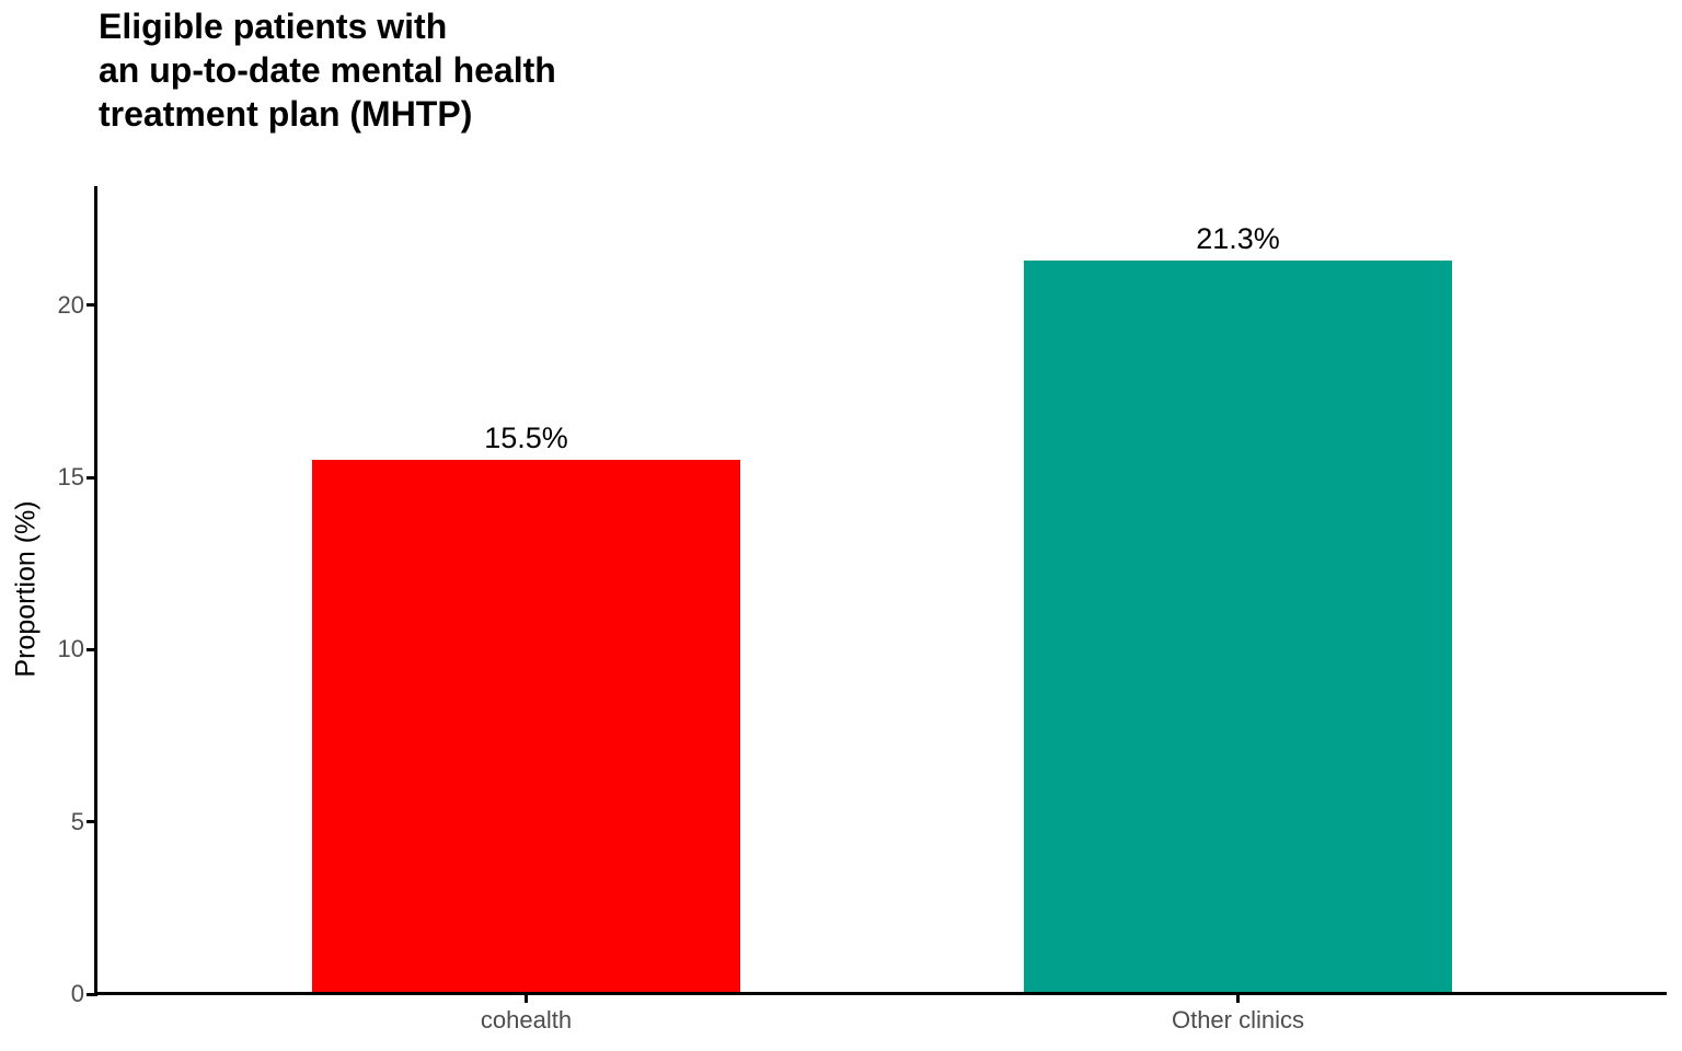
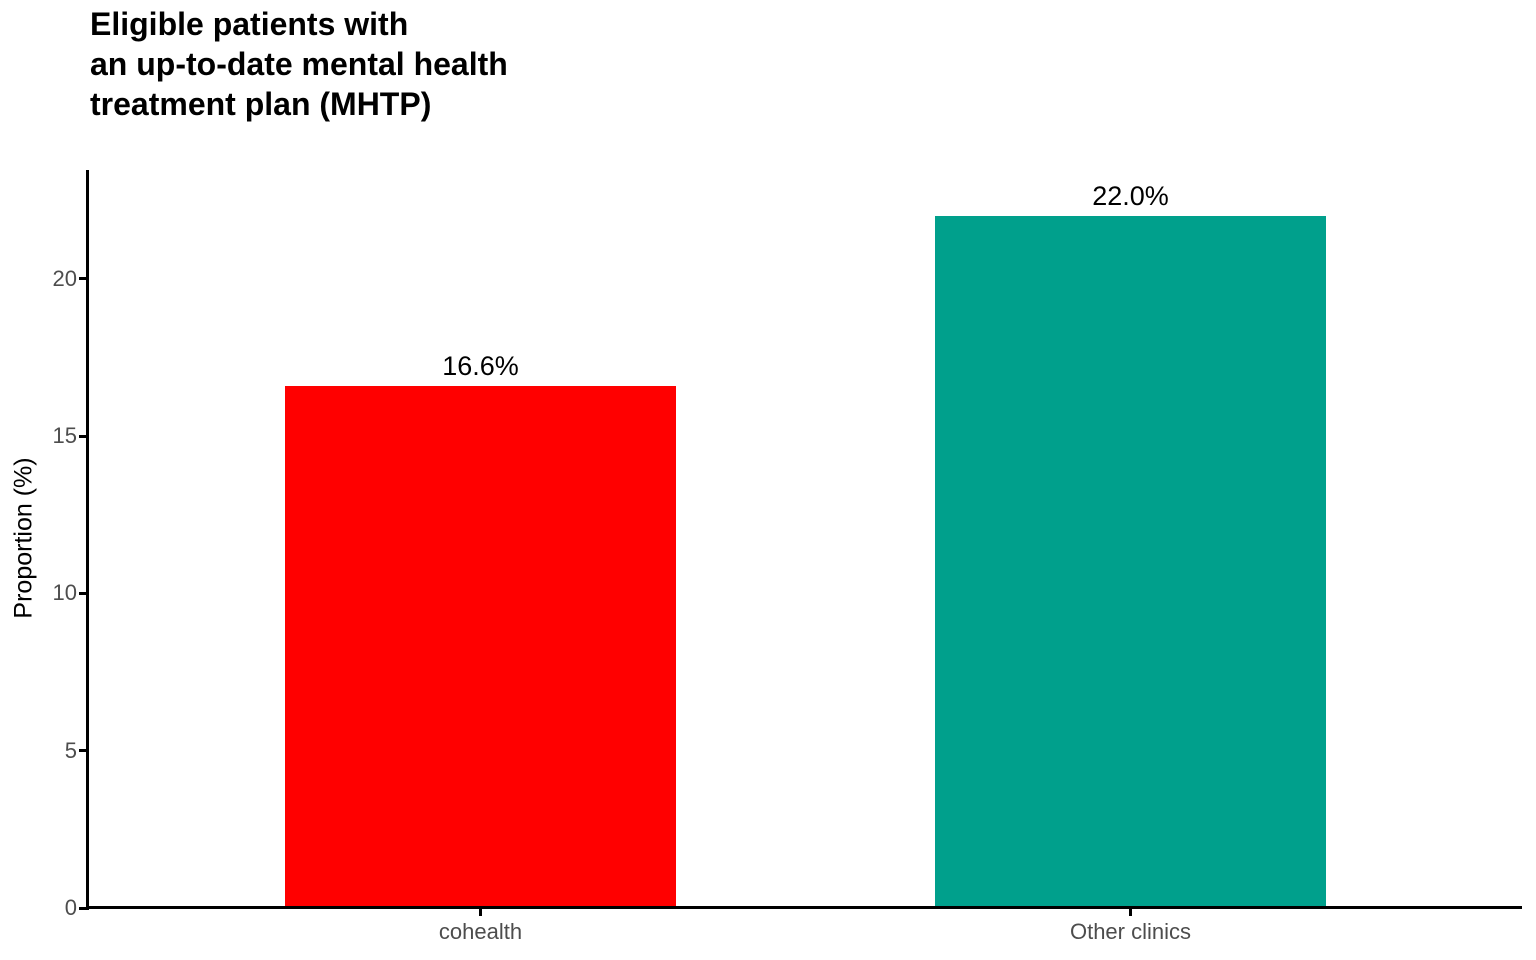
cohealth: 15.5% -> 16.6%
Other clinics: 21.3% -> 22.0%
